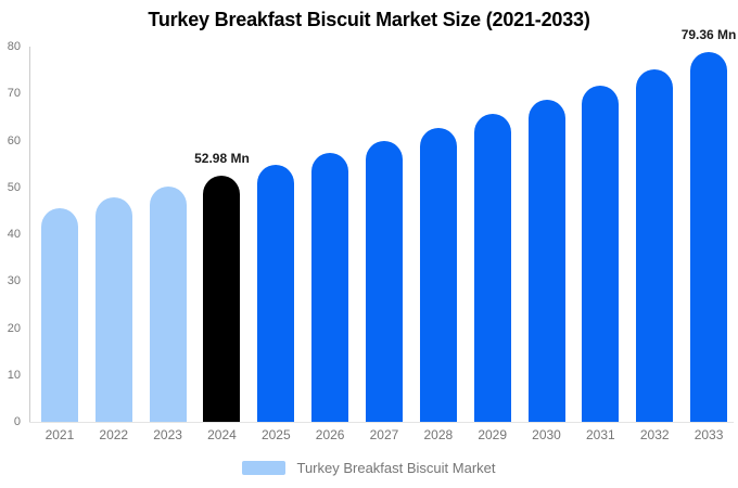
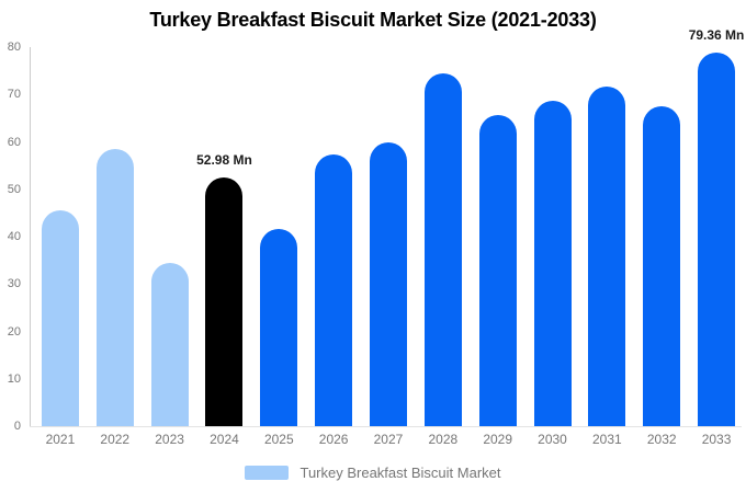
2022: 48 -> 59
2023: 51 -> 35
2025: 55 -> 42
2028: 63 -> 75
2032: 76 -> 68
